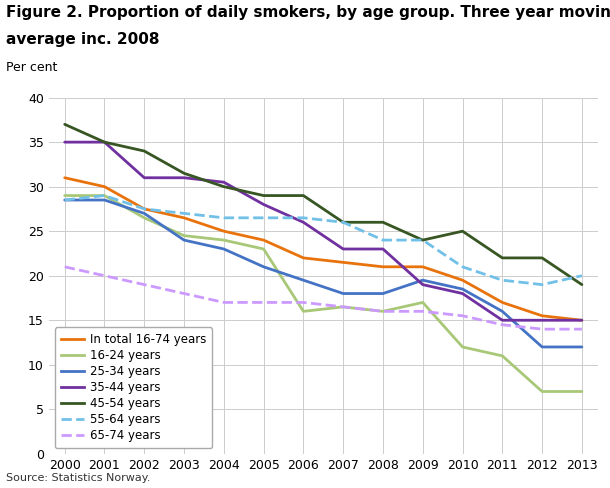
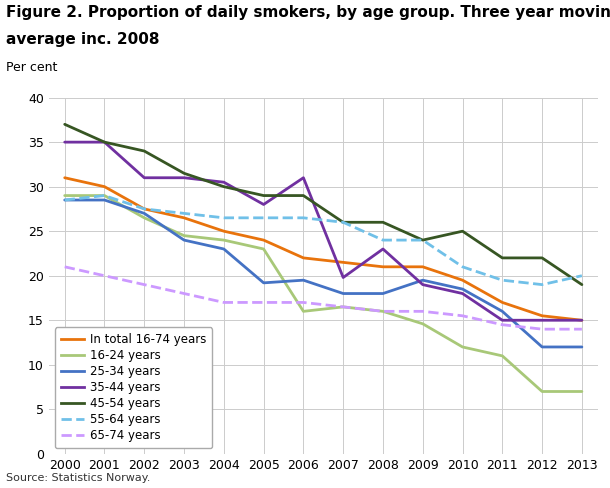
25-34 years/2005: 21.0 -> 19.2
35-44 years/2006: 26.0 -> 31.0
35-44 years/2007: 23.0 -> 19.8
16-24 years/2009: 17.0 -> 14.6
